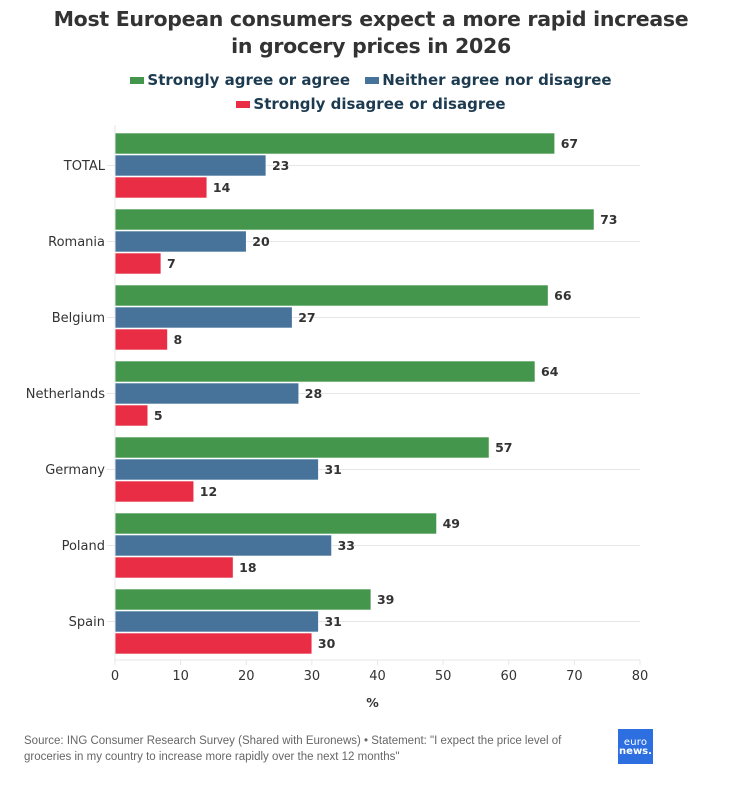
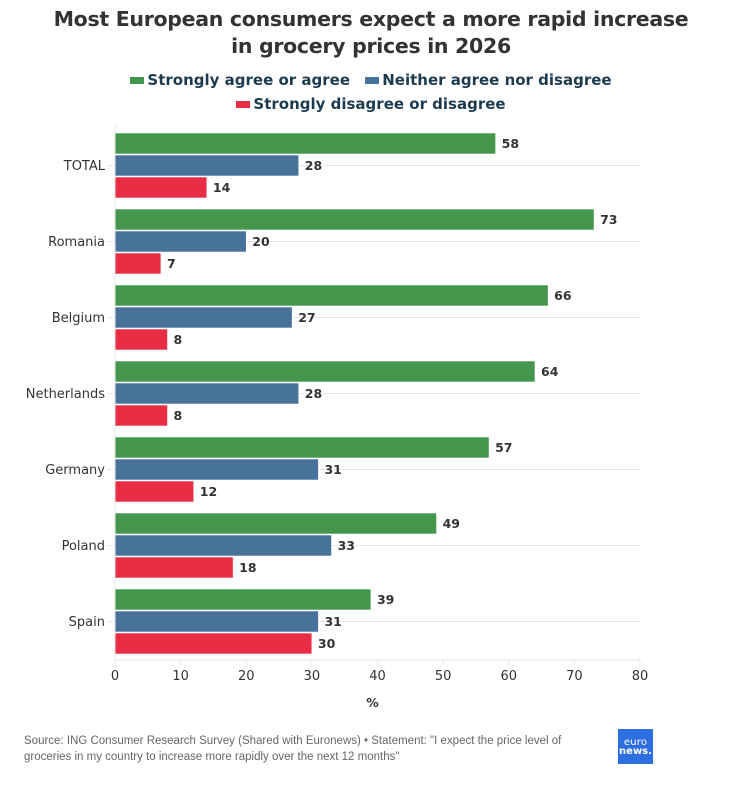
Strongly agree or agree/TOTAL: 67 -> 58
Neither agree nor disagree/TOTAL: 23 -> 28
Strongly disagree or disagree/Netherlands: 5 -> 8
